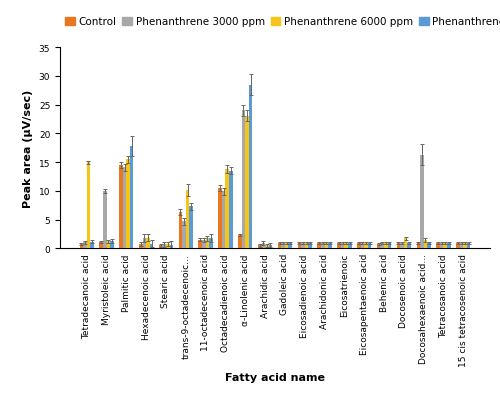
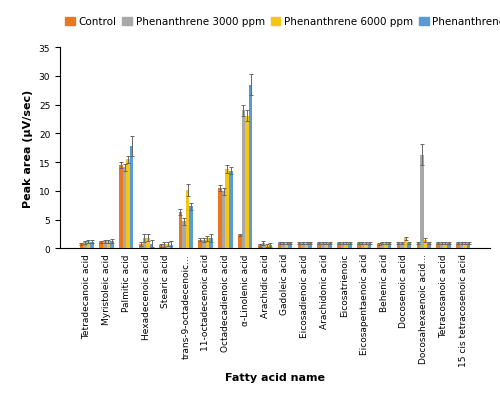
Phenanthrene 6000 ppm/Tetradecanoic acid: 15.0 -> 1.2
Phenanthrene 3000 ppm/Myristoleic acid: 10.0 -> 1.2
